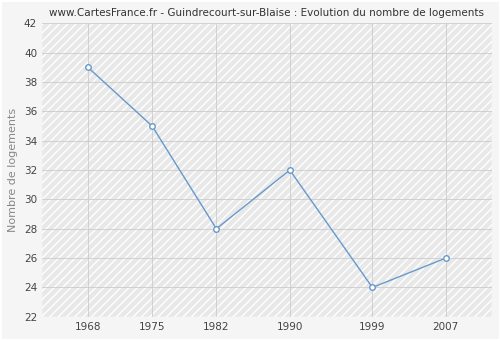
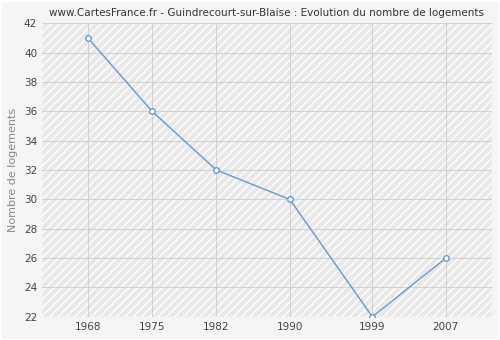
1968: 39 -> 41
1975: 35 -> 36
1982: 28 -> 32
1990: 32 -> 30
1999: 24 -> 22
